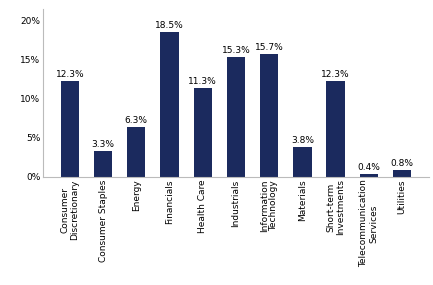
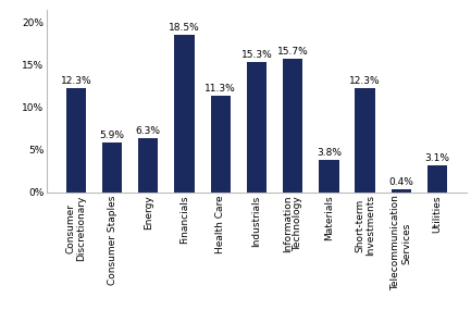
Consumer Staples: 3.3% -> 5.9%
Utilities: 0.8% -> 3.1%
